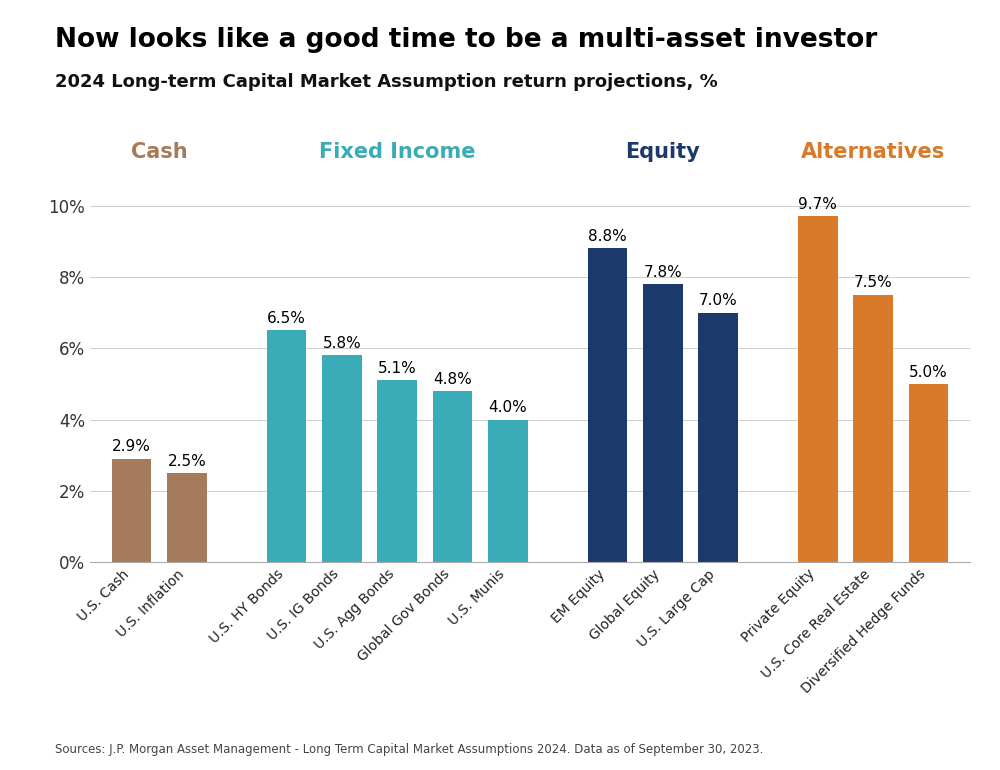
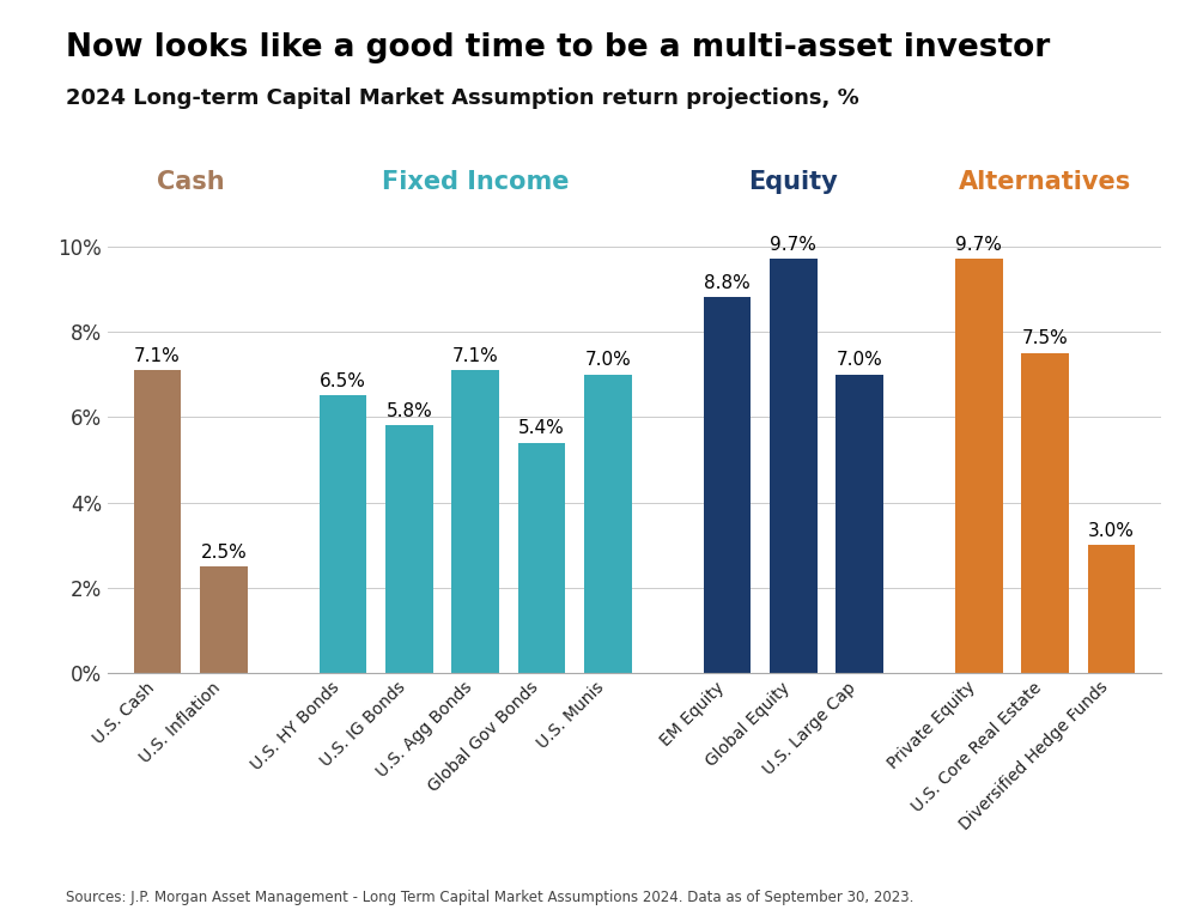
U.S. Cash: 2.9% -> 7.1%
U.S. Agg Bonds: 5.1% -> 7.1%
Global Gov Bonds: 4.8% -> 5.4%
U.S. Munis: 4.0% -> 7.0%
Global Equity: 7.8% -> 9.7%
Diversified Hedge Funds: 5.0% -> 3.0%
